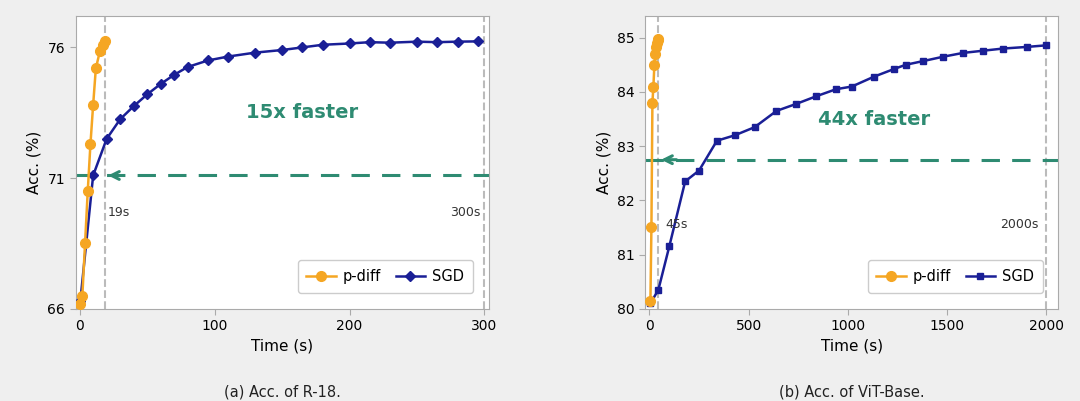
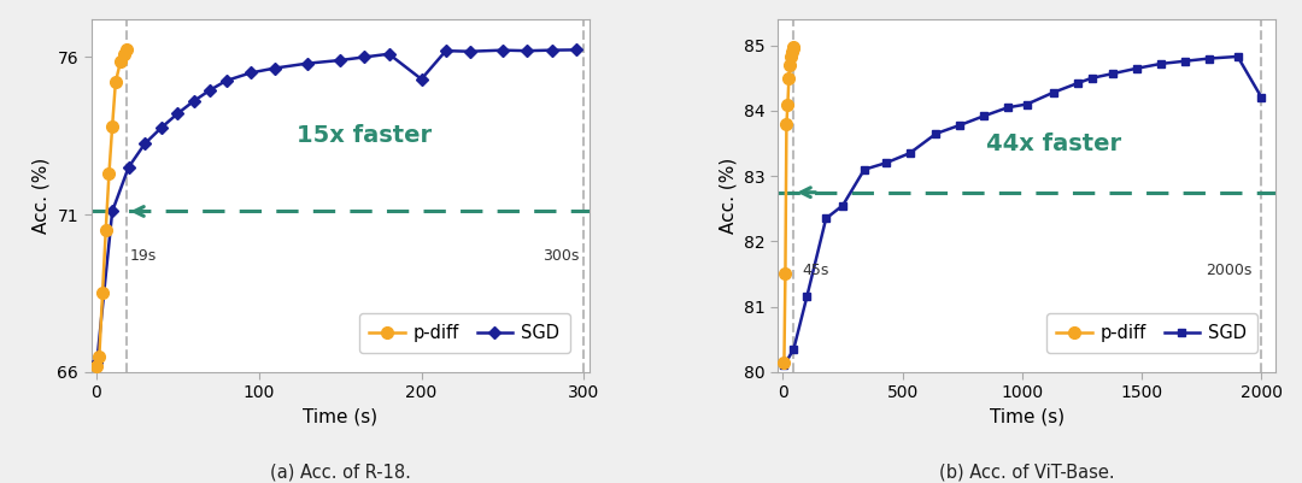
(a) Acc. of R-18./SGD/200: 76.15 -> 75.30
(b) Acc. of ViT-Base./SGD/2000: 84.86 -> 84.20
